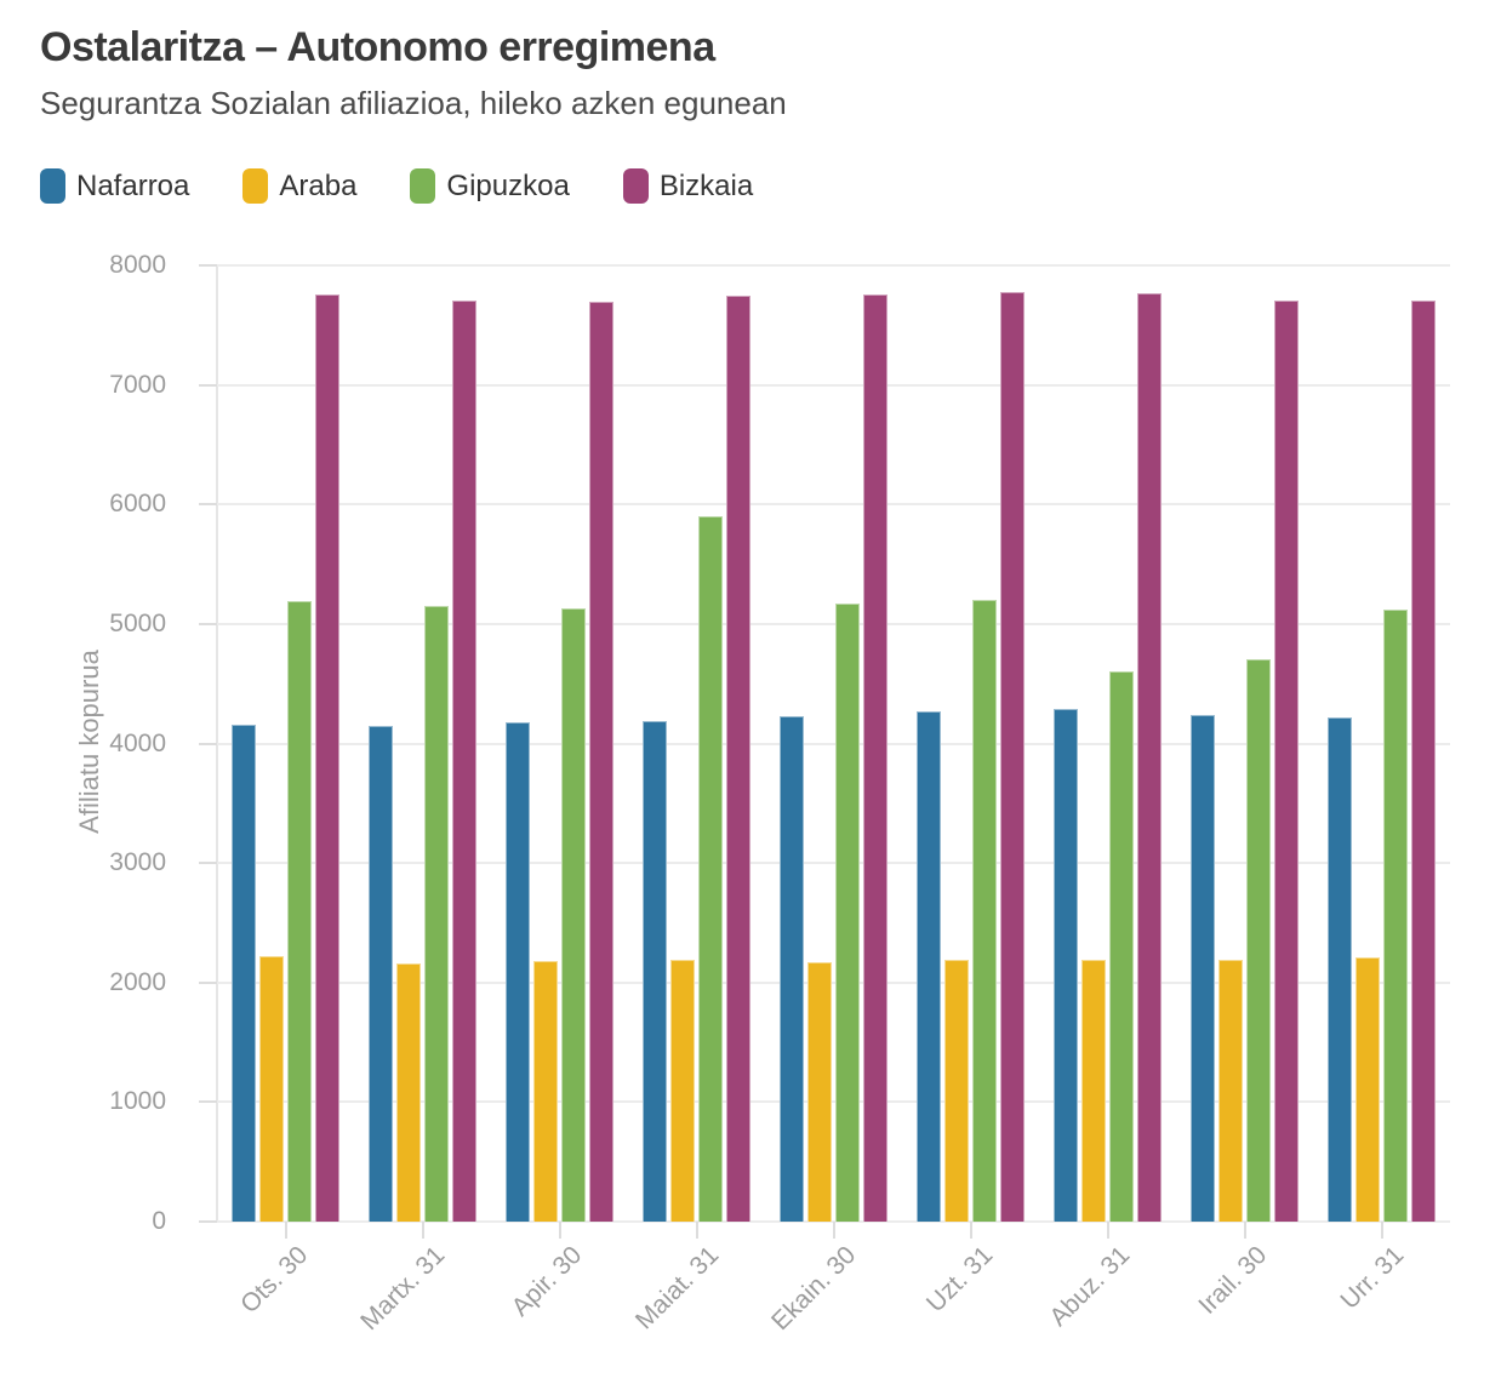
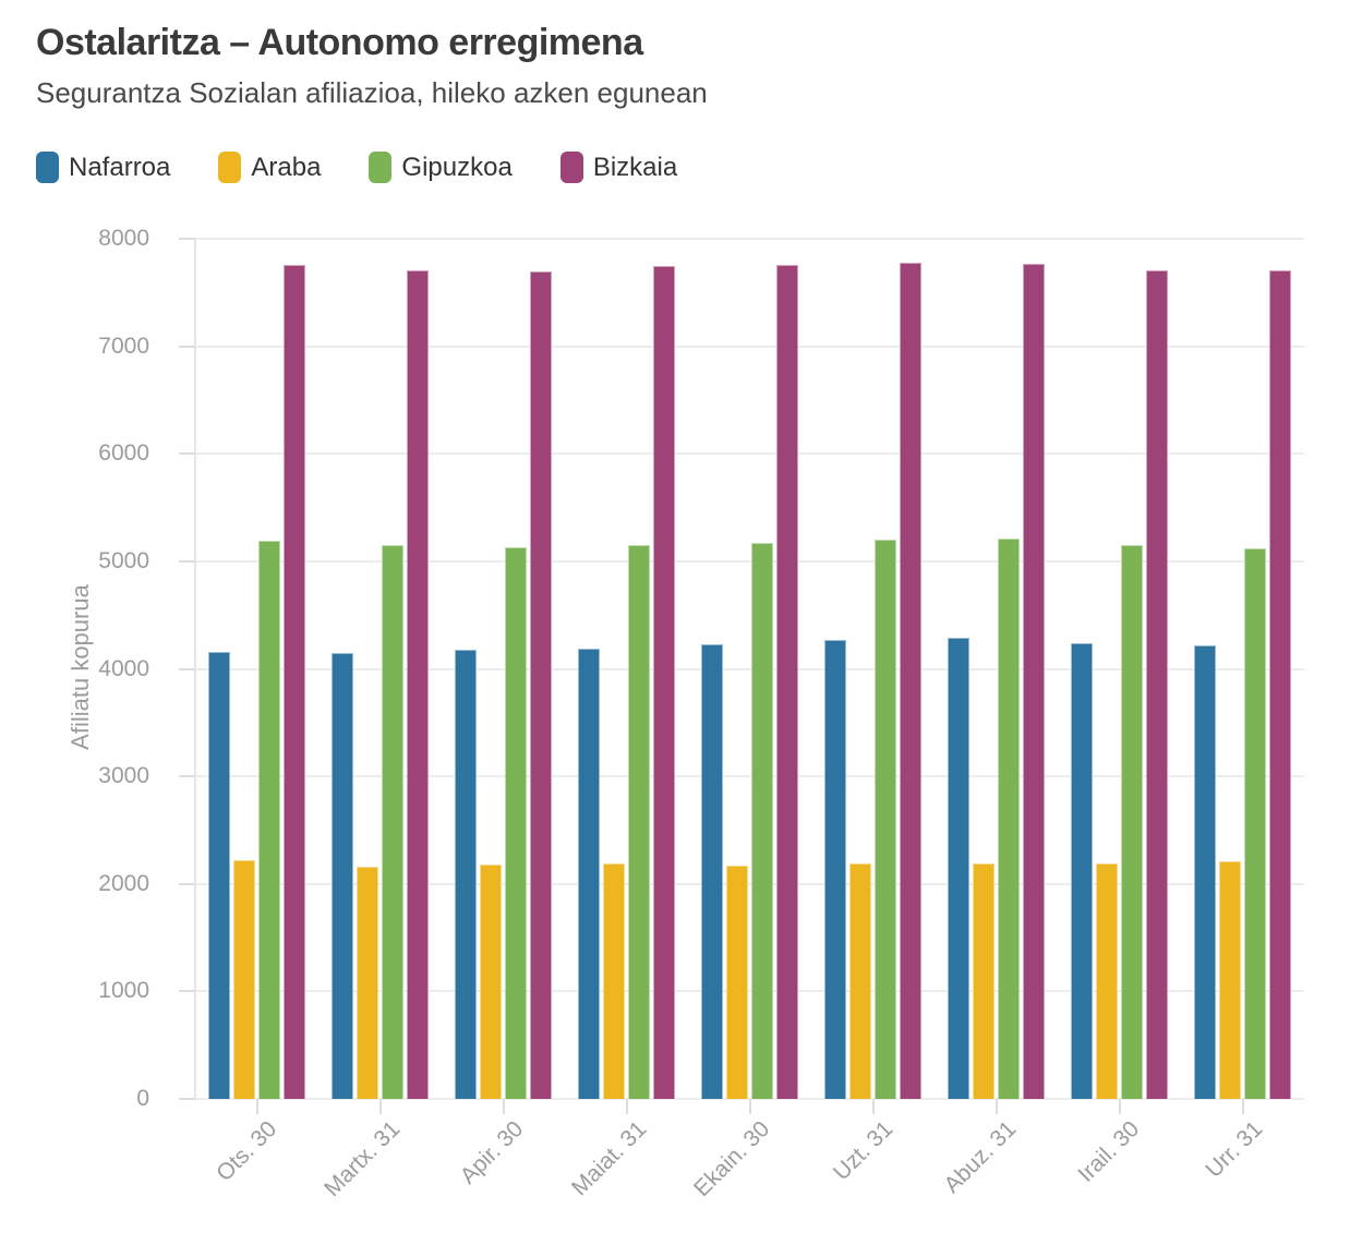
Gipuzkoa/Maiat. 31: 5900 -> 5200
Gipuzkoa/Abuz. 31: 4600 -> 5200
Gipuzkoa/Irail. 30: 4700 -> 5200
